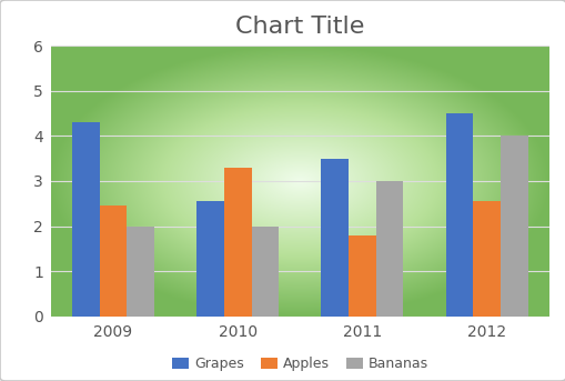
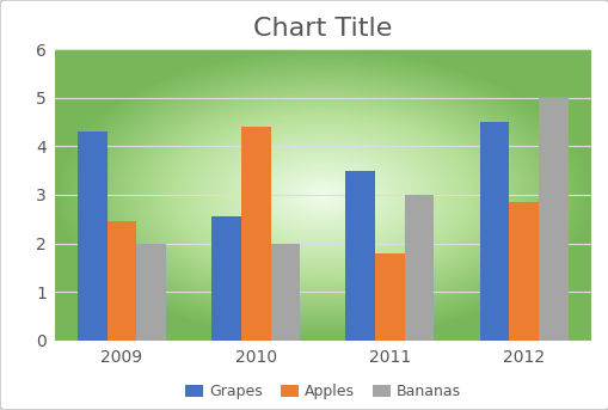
Apples/2010: 3.30 -> 4.40
Apples/2012: 2.55 -> 2.85
Bananas/2012: 4 -> 5
